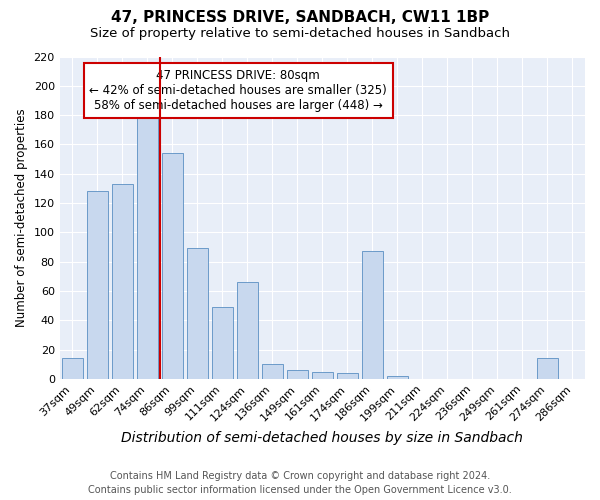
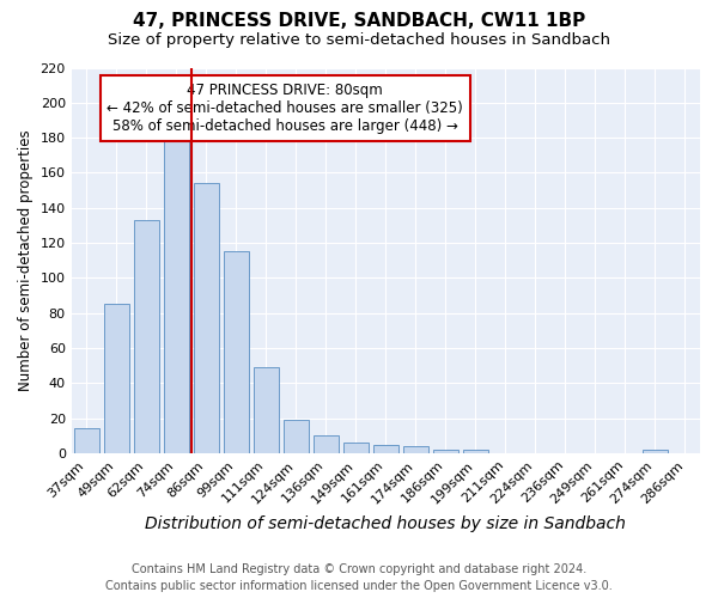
49sqm: 128 -> 85
99sqm: 89 -> 115
124sqm: 66 -> 19
186sqm: 87 -> 2
274sqm: 14 -> 2
